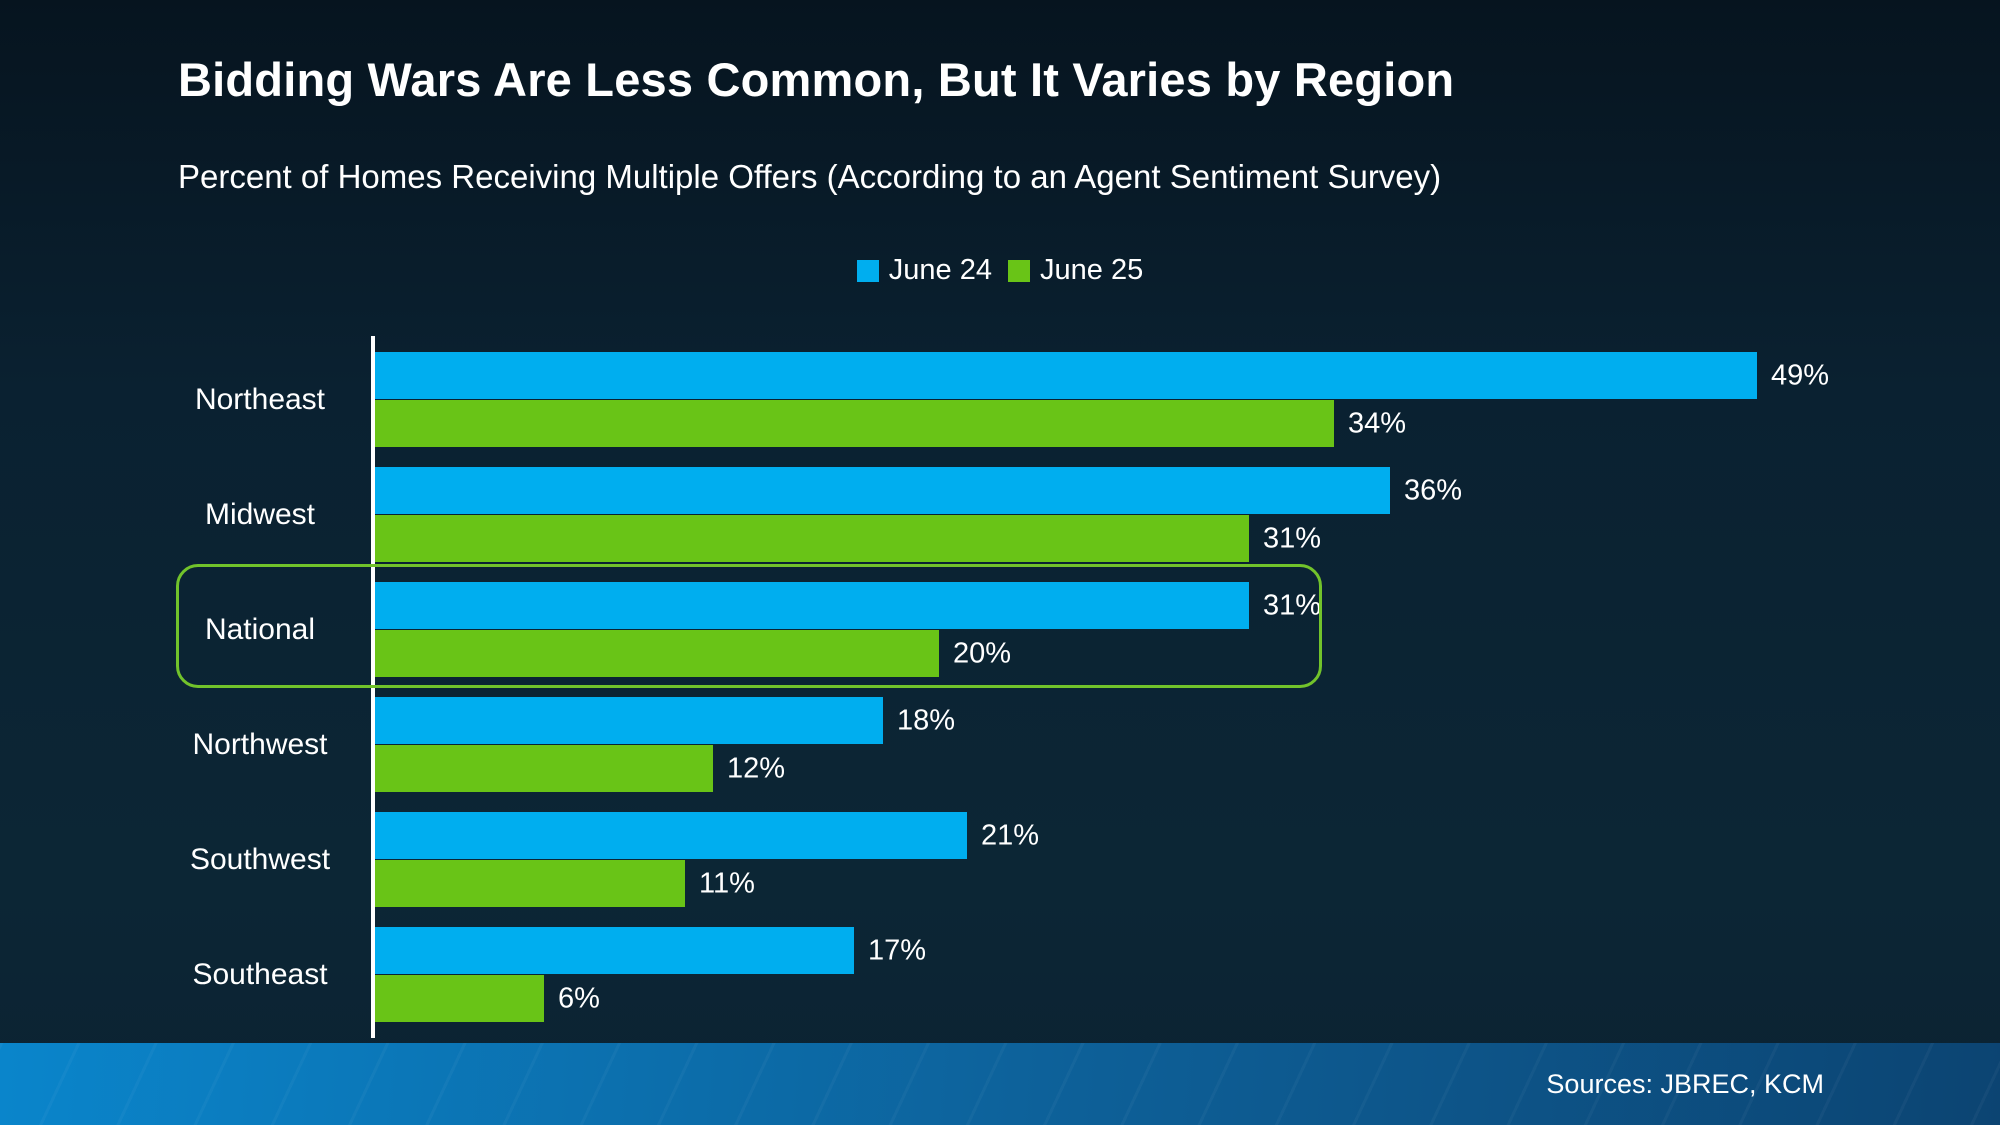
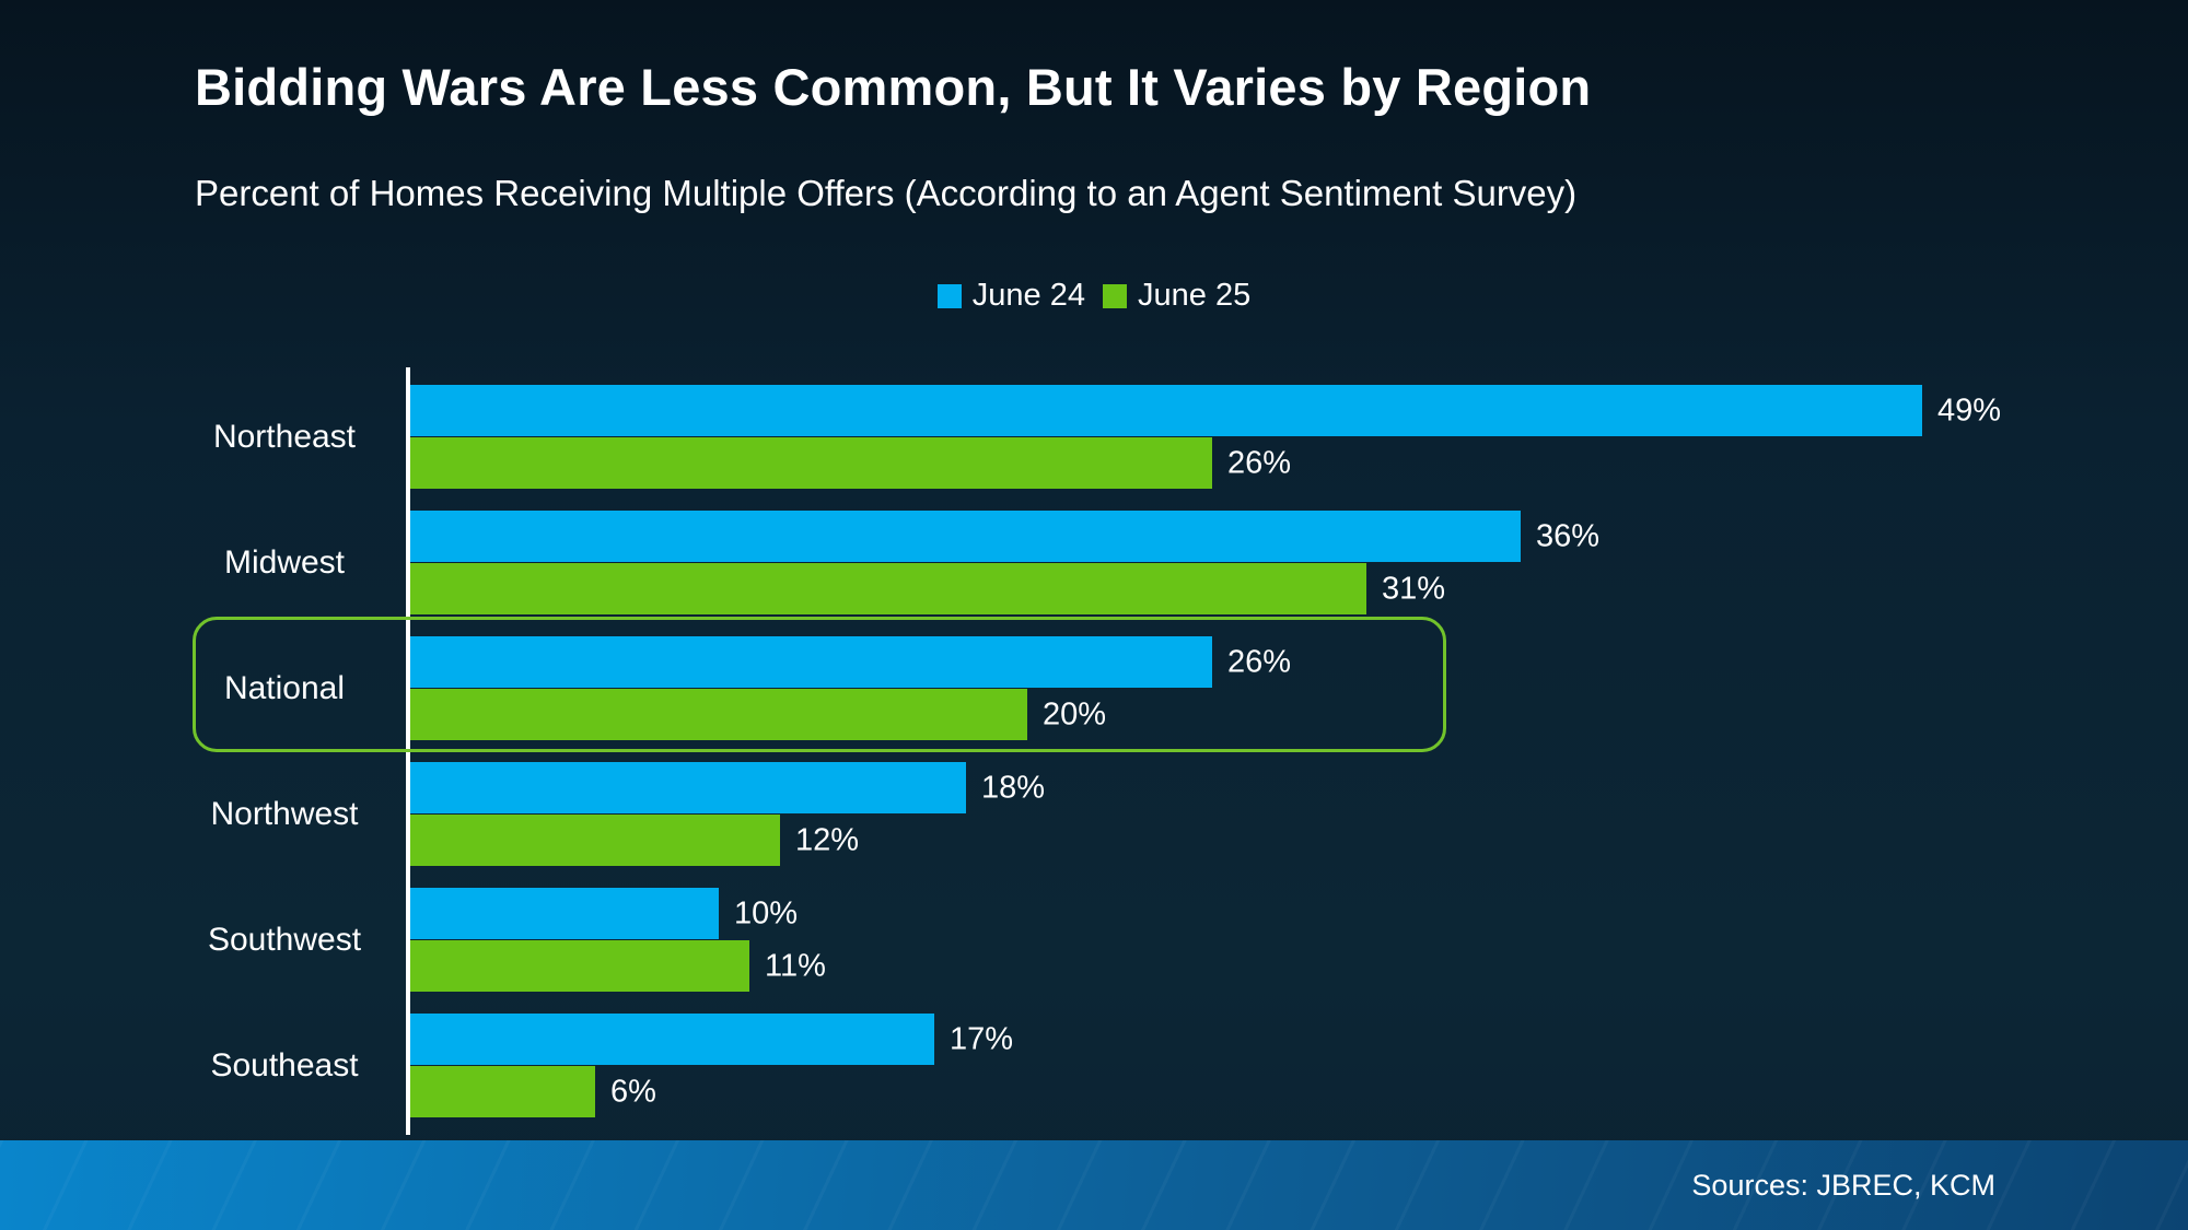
June 25/Northeast: 34% -> 26%
June 24/National: 31% -> 26%
June 24/Southwest: 21% -> 10%
